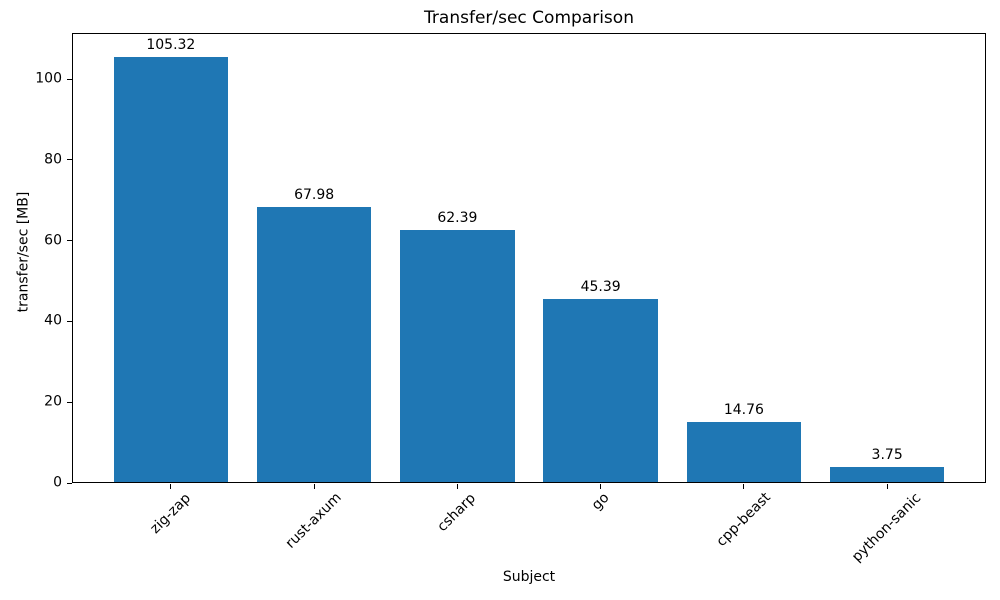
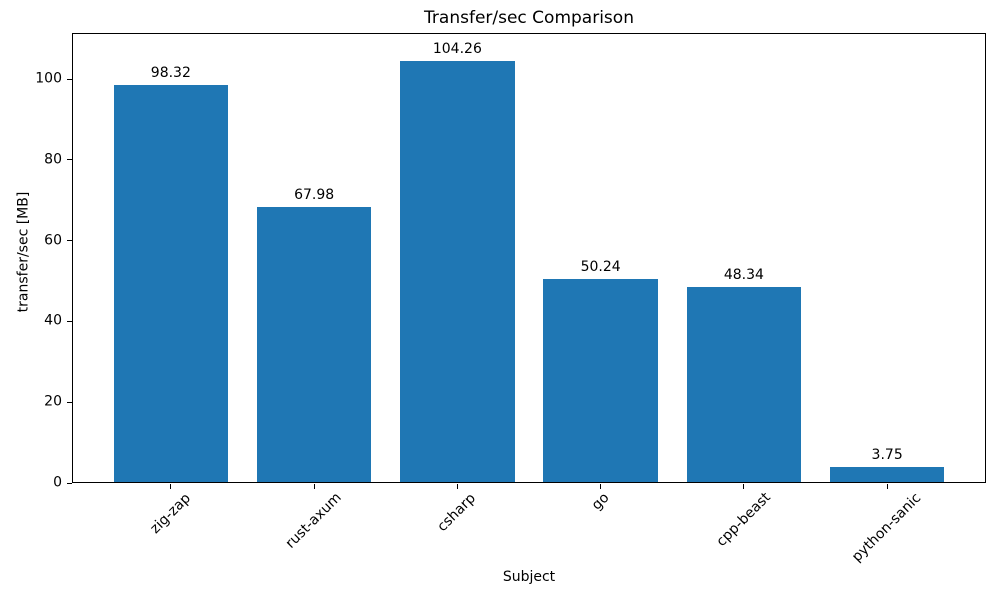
zig-zap: 105.32 -> 98.32
csharp: 62.39 -> 104.26
go: 45.39 -> 50.24
cpp-beast: 14.76 -> 48.34
